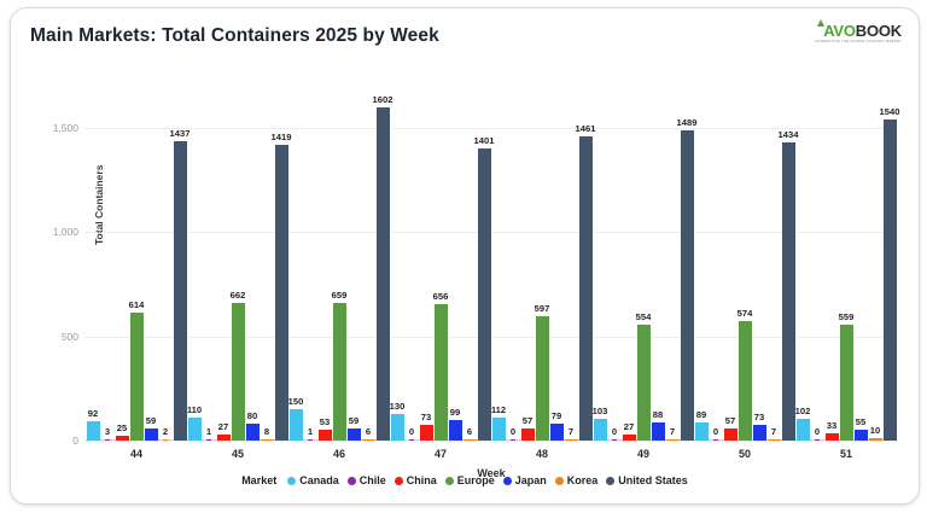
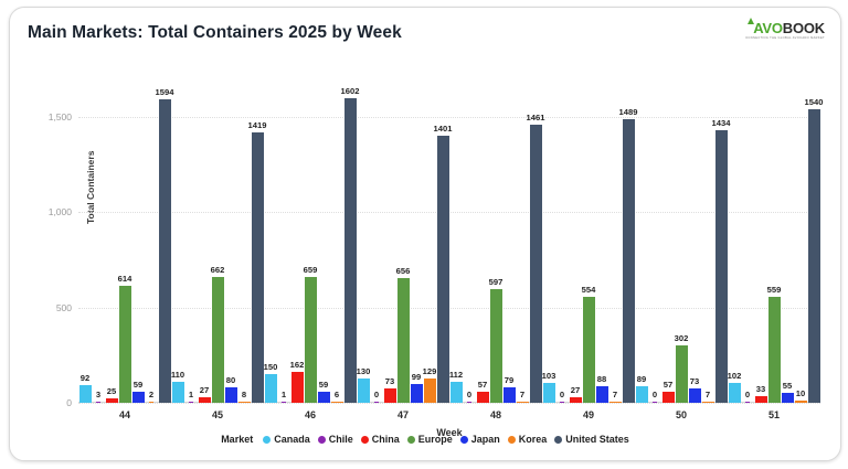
United States/44: 1437 -> 1594
China/46: 53 -> 162
Korea/47: 6 -> 129
Europe/50: 574 -> 302
